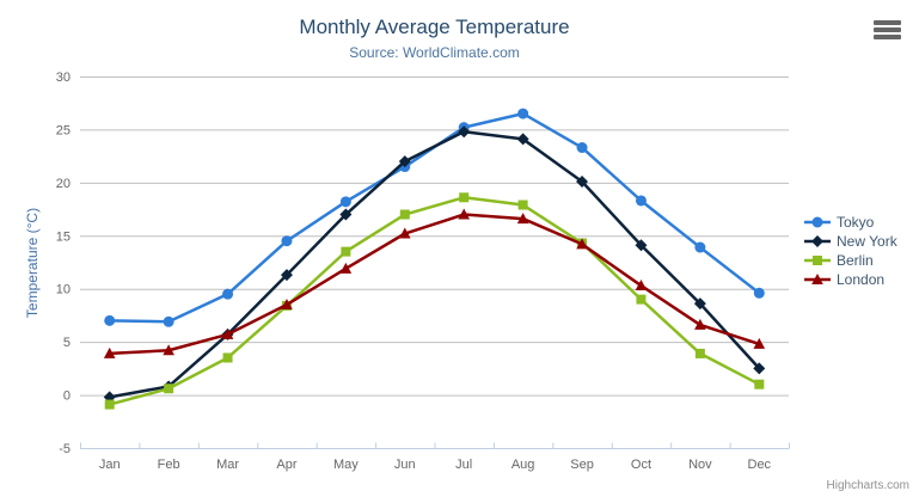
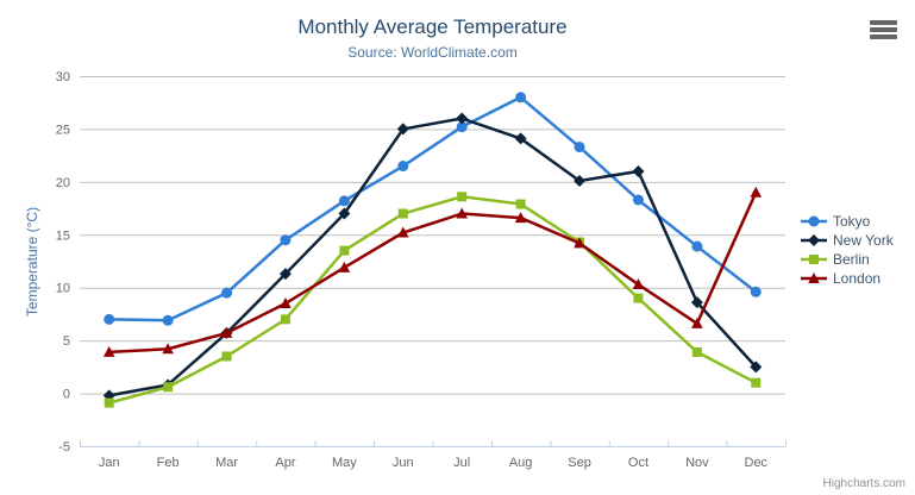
Berlin/Apr: 8 -> 7
New York/Jun: 22 -> 25
New York/Jul: 25 -> 26
Tokyo/Aug: 26 -> 28
New York/Oct: 14 -> 21
London/Dec: 5 -> 19
